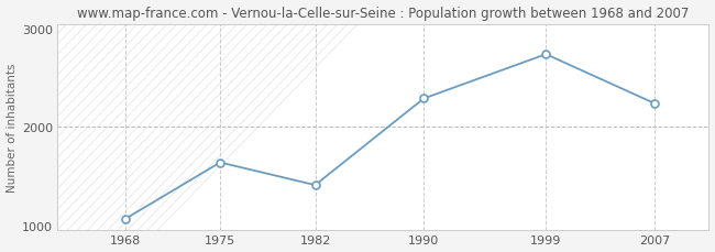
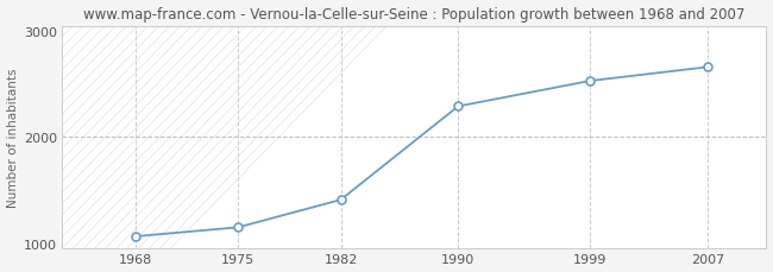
1975: 1640 -> 1150
1999: 2740 -> 2530
2007: 2240 -> 2660
